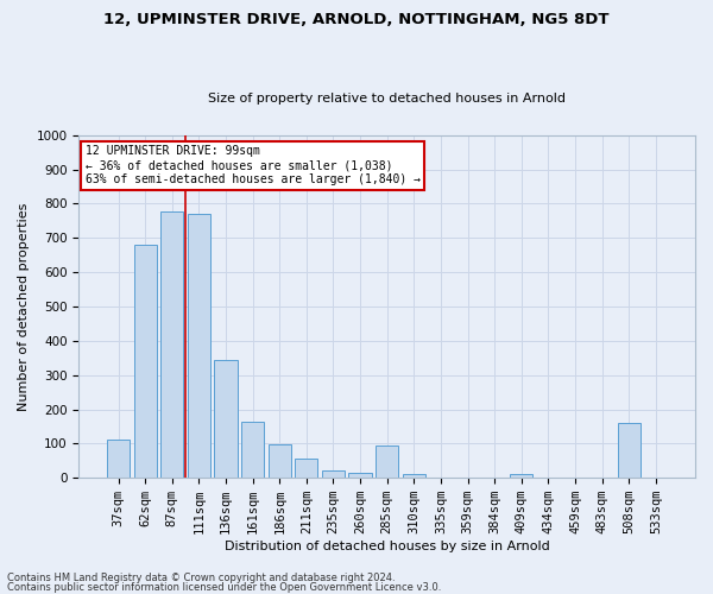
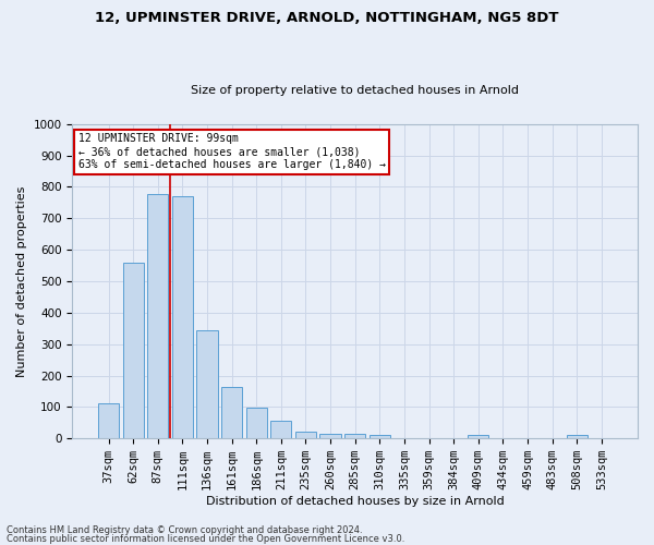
62sqm: 680 -> 558
285sqm: 95 -> 13
508sqm: 160 -> 10
